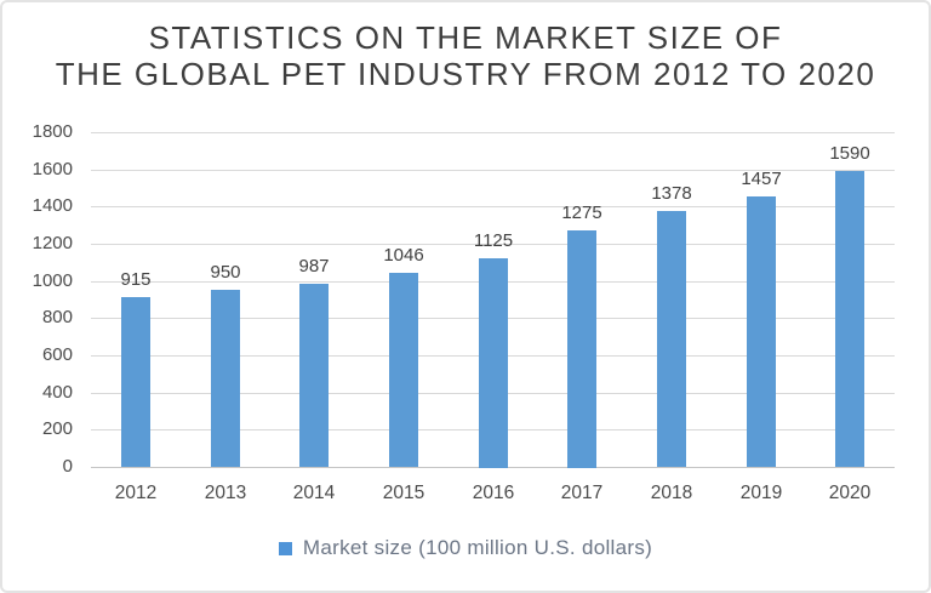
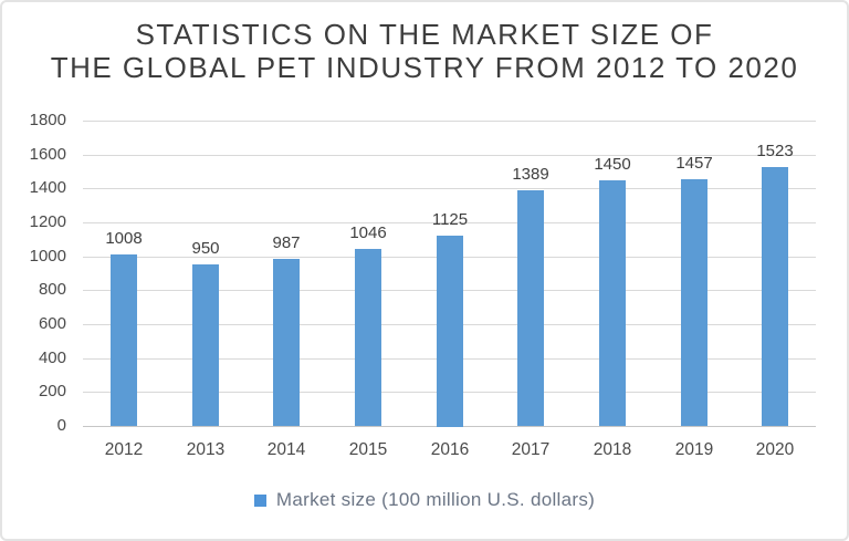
2012: 915 -> 1008
2017: 1275 -> 1389
2018: 1378 -> 1450
2020: 1590 -> 1523
